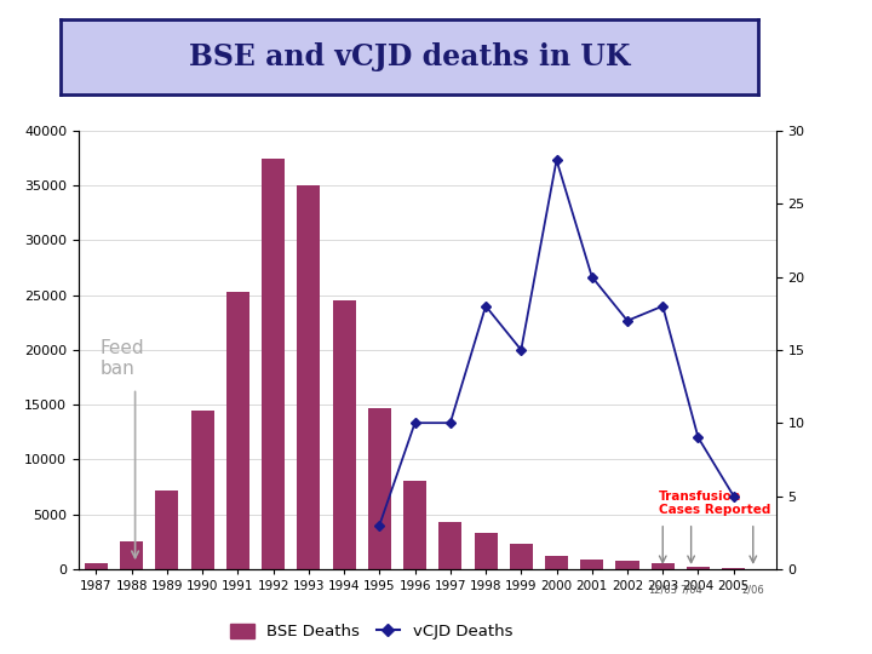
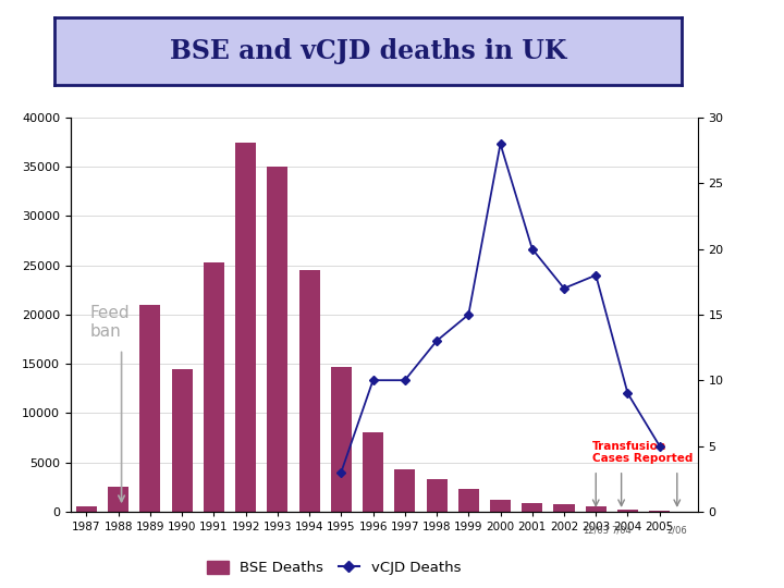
BSE Deaths/1989: 7200 -> 21000
vCJD Deaths/1998: 18 -> 13
